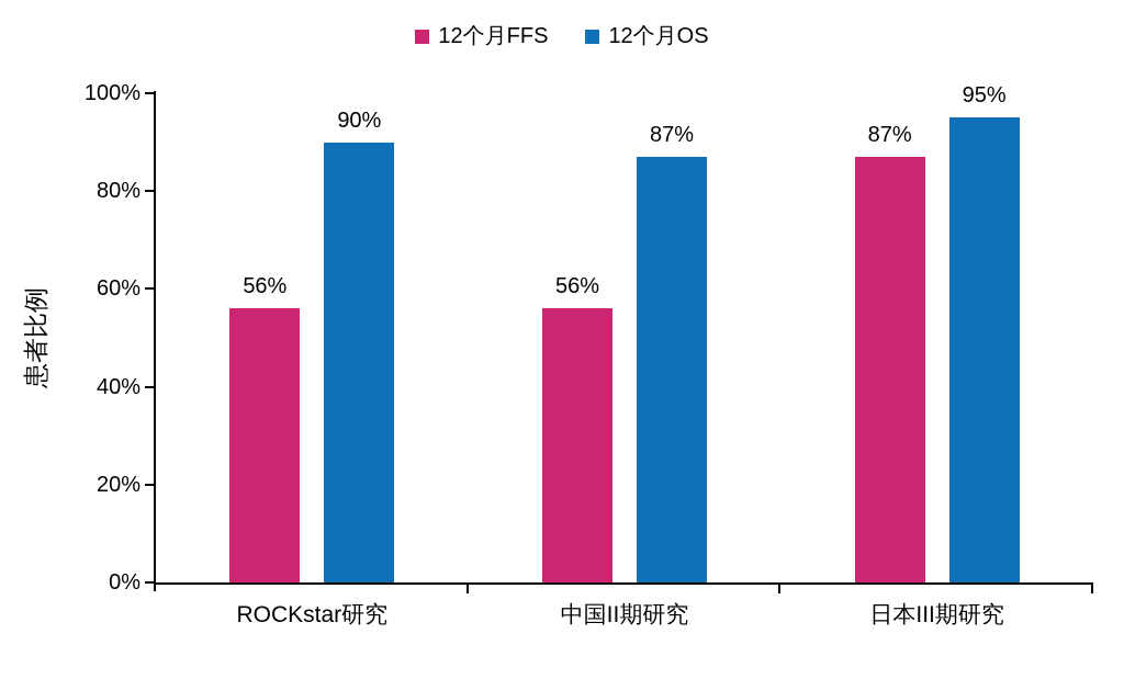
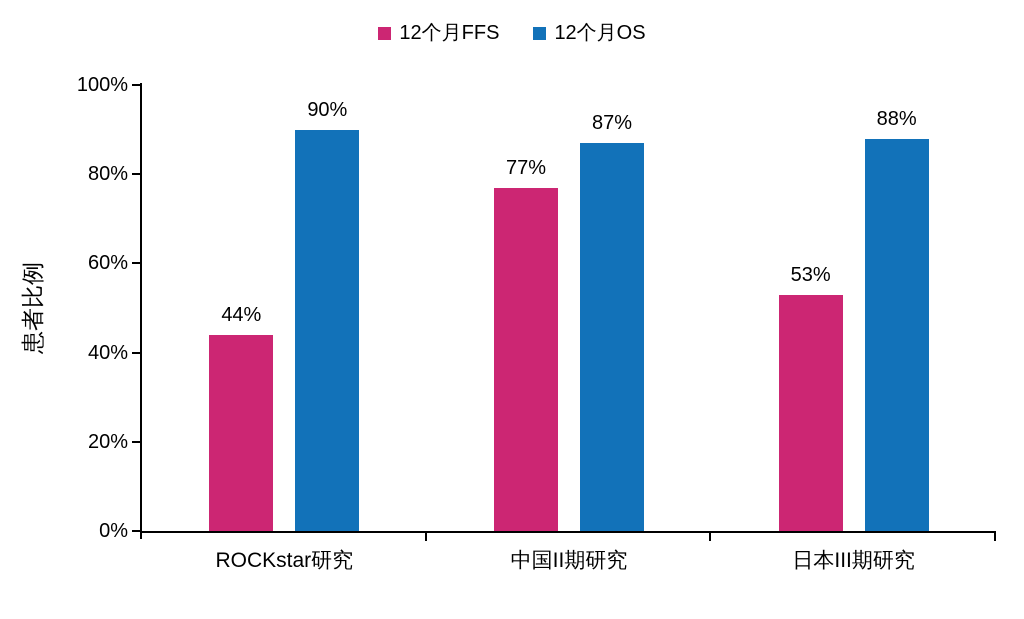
12个月FFS/ROCKstar研究: 56% -> 44%
12个月FFS/中国II期研究: 56% -> 77%
12个月FFS/日本III期研究: 87% -> 53%
12个月OS/日本III期研究: 95% -> 88%
